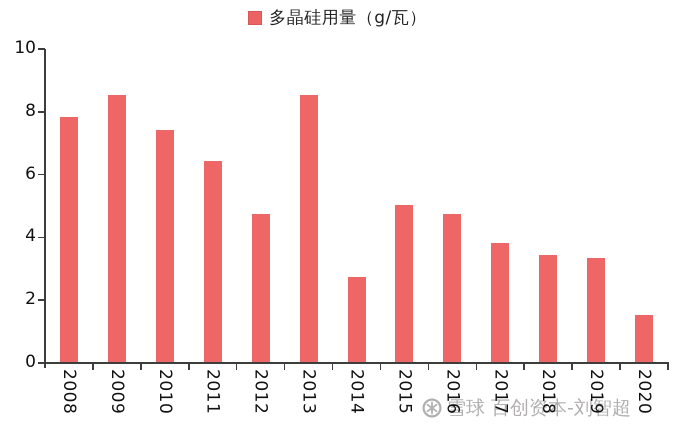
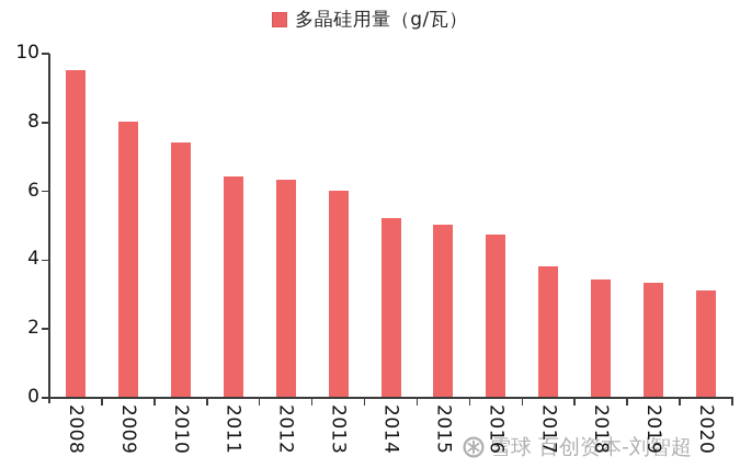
2008: 7.8 -> 9.5
2009: 8.5 -> 8.0
2012: 4.7 -> 6.3
2013: 8.5 -> 6.0
2014: 2.7 -> 5.2
2020: 1.5 -> 3.1
